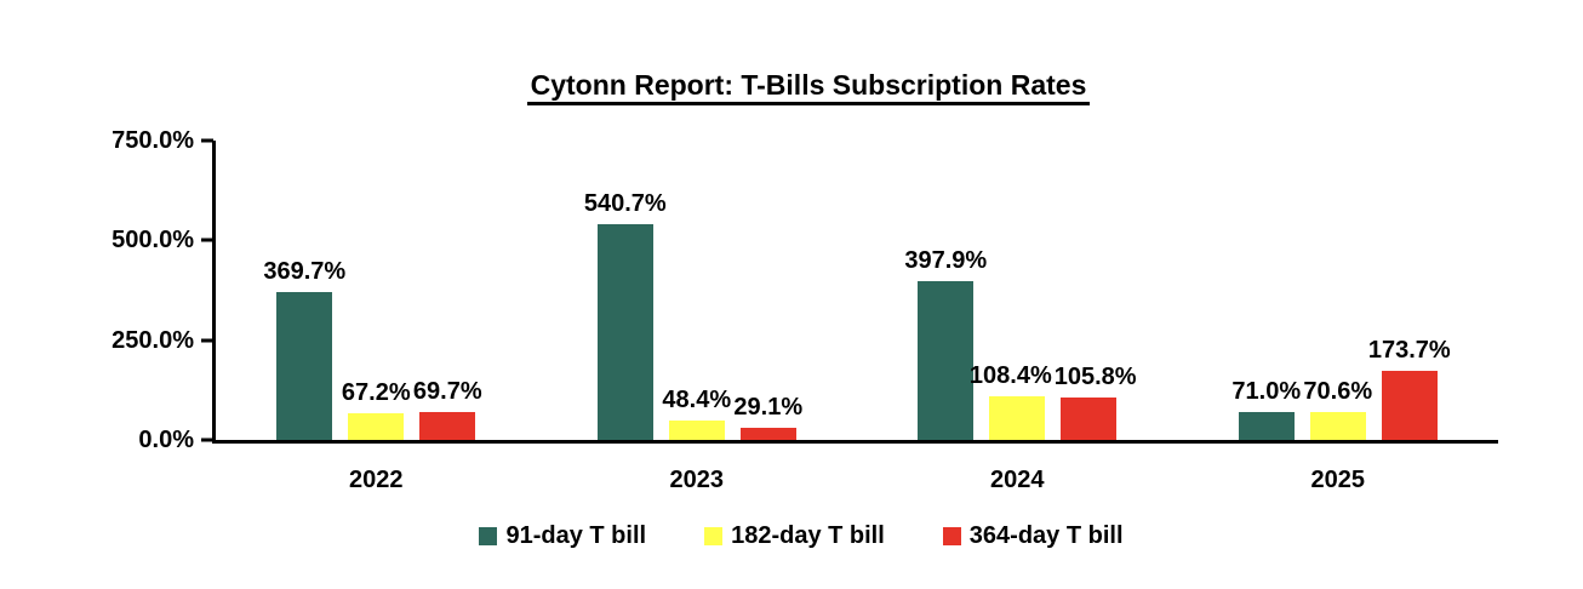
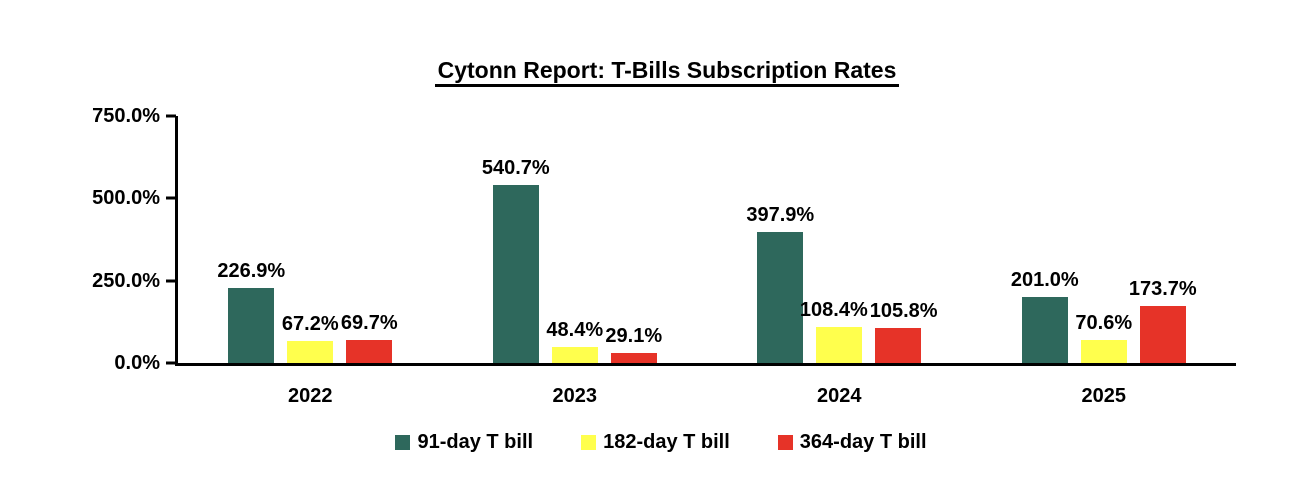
91-day T bill/2022: 369.7% -> 226.9%
91-day T bill/2025: 71.0% -> 201.0%
